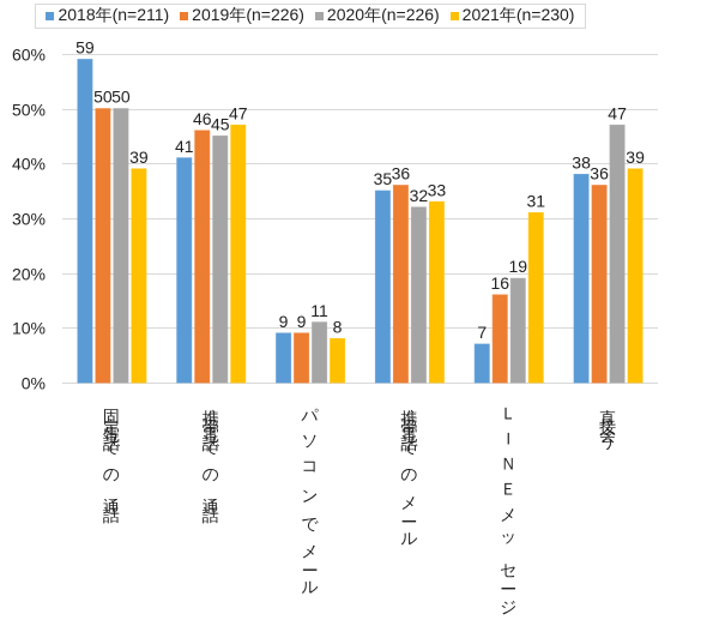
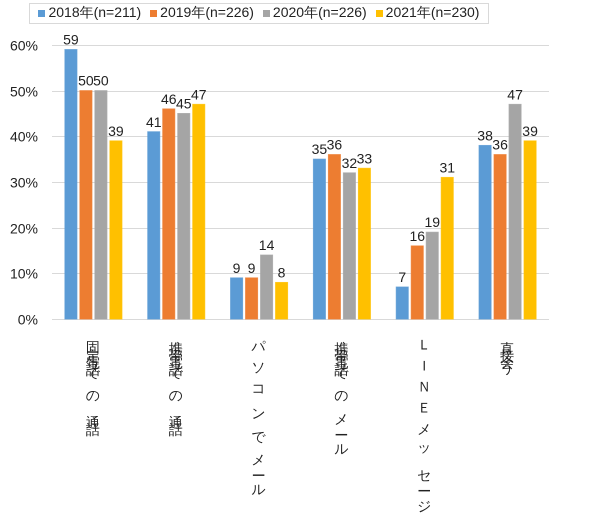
2020年(n=226)/パソコンでメール: 11 -> 14
